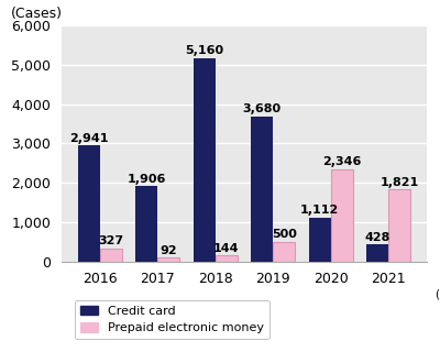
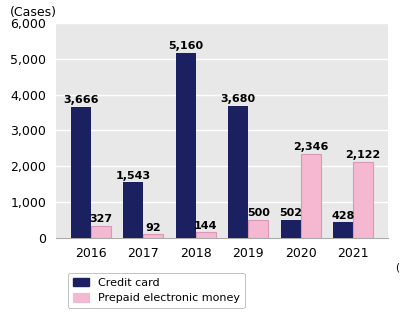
Credit card/2016: 2,941 -> 3,666
Credit card/2017: 1,906 -> 1,543
Credit card/2020: 1,112 -> 502
Prepaid electronic money/2021: 1,821 -> 2,122
